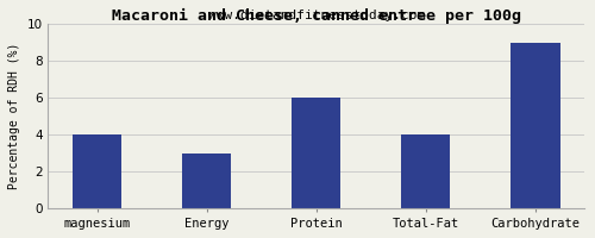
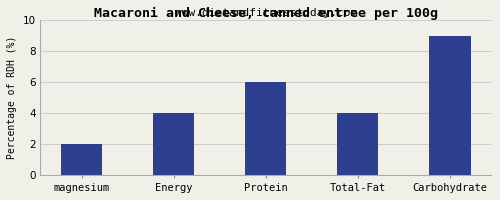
magnesium: 4 -> 2
Energy: 3 -> 4
